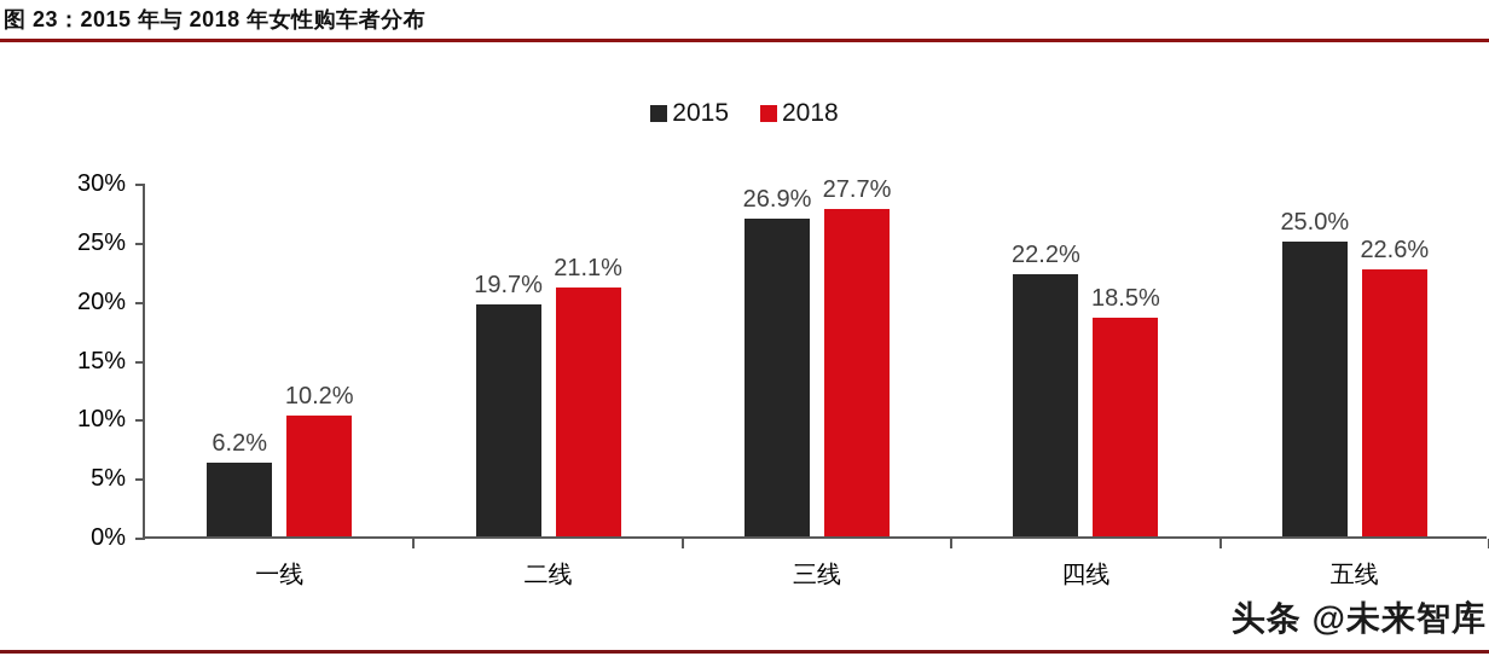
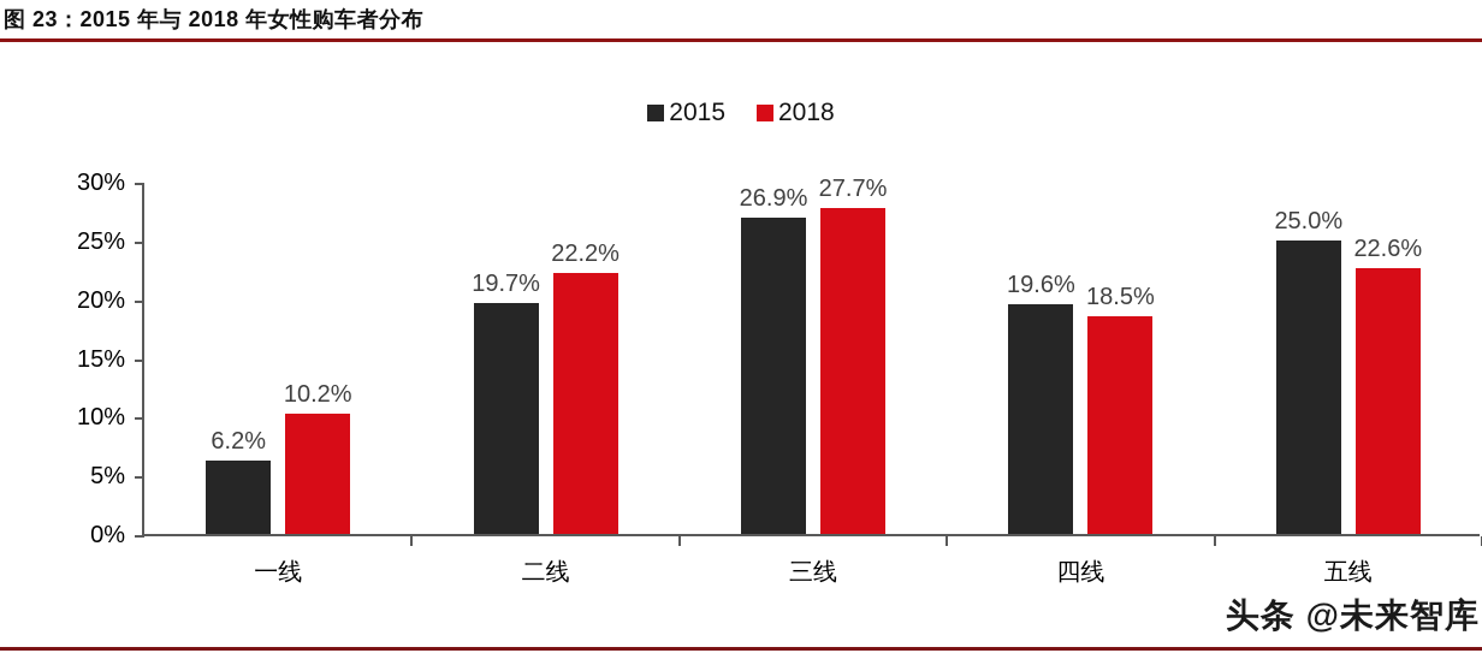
2018/二线: 21.1% -> 22.2%
2015/四线: 22.2% -> 19.6%
